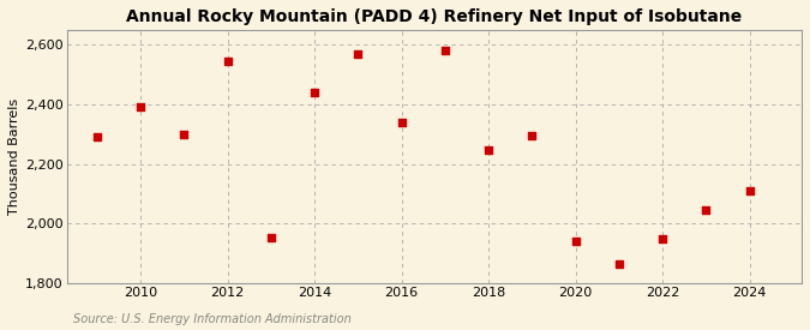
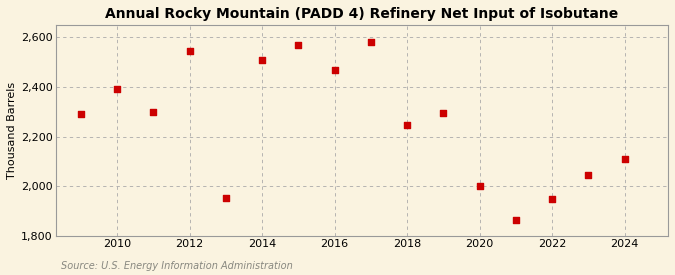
2014: 2,440 -> 2,510
2016: 2,340 -> 2,470
2020: 1,940 -> 2,000
